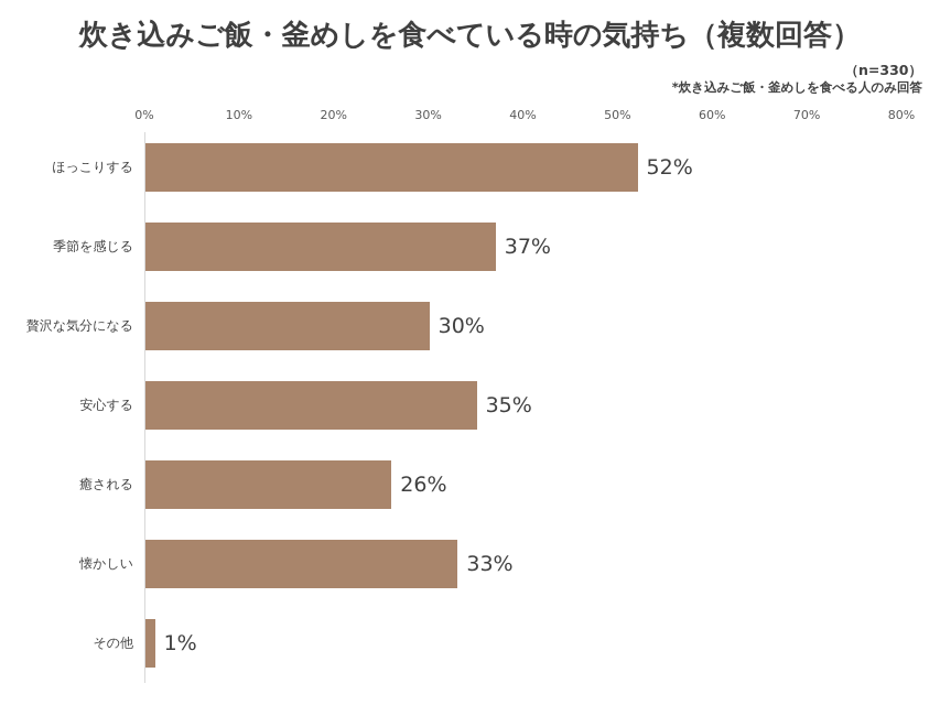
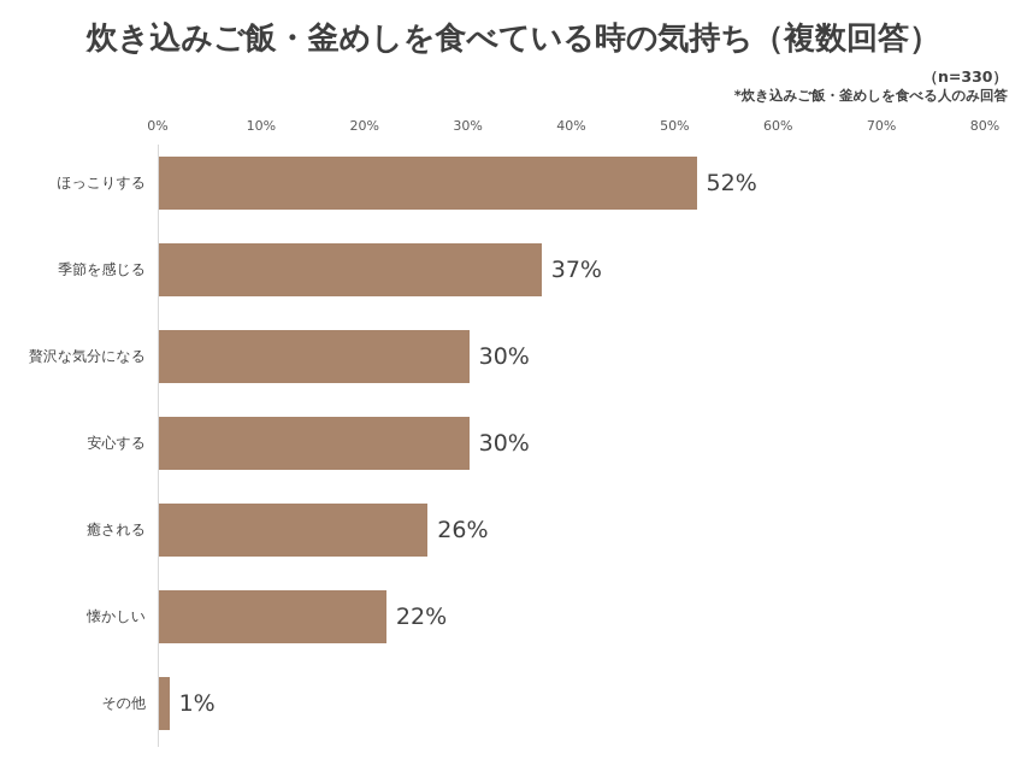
安心する: 35% -> 30%
懐かしい: 33% -> 22%
